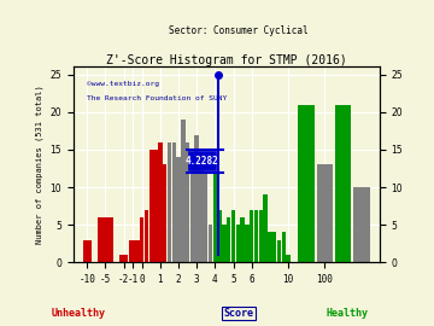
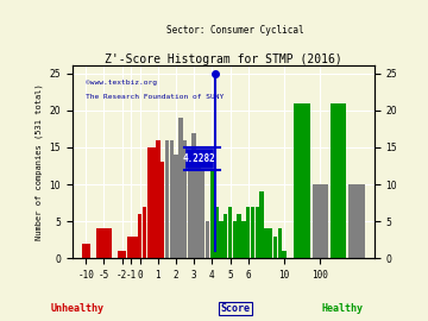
-10: 3 -> 2
-5: 6 -> 4
100: 13 -> 10
